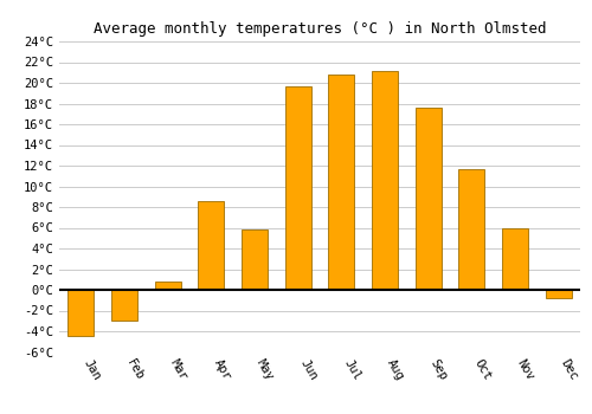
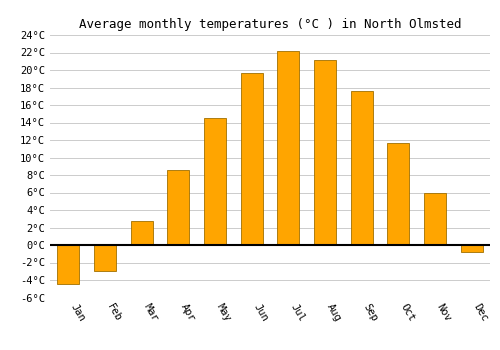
Mar: 0.8°C -> 2.8°C
May: 5.8°C -> 14.5°C
Jul: 20.8°C -> 22.2°C
